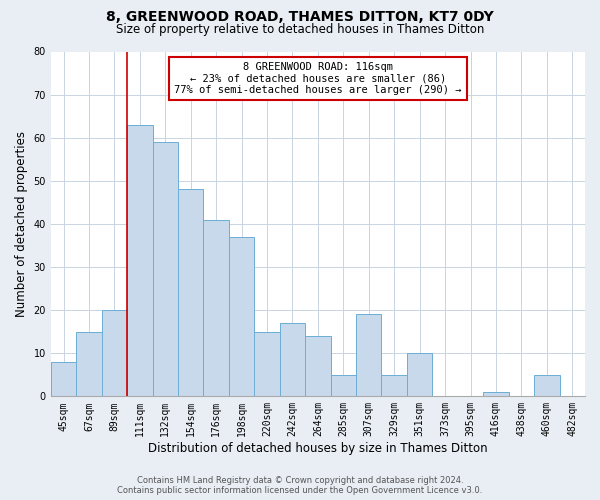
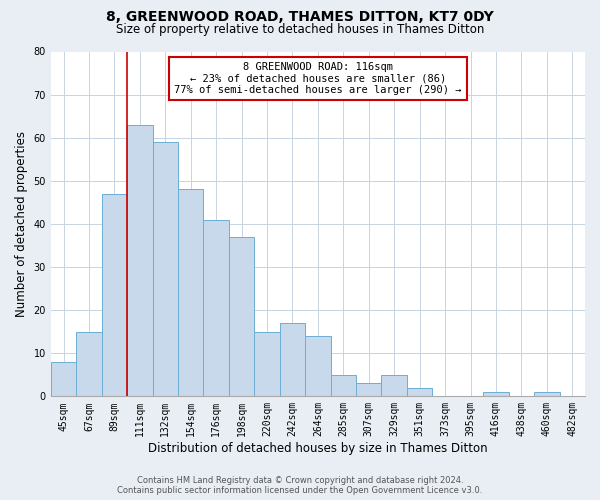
89sqm: 20 -> 47
307sqm: 19 -> 3
351sqm: 10 -> 2
460sqm: 5 -> 1
